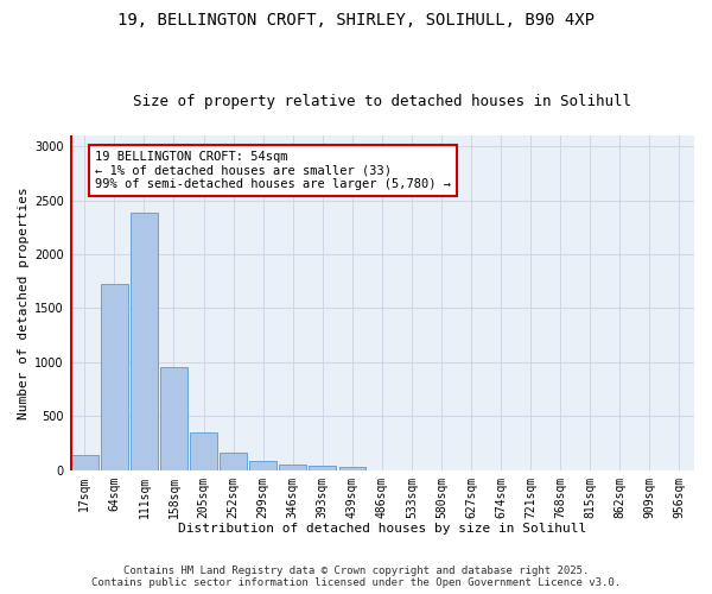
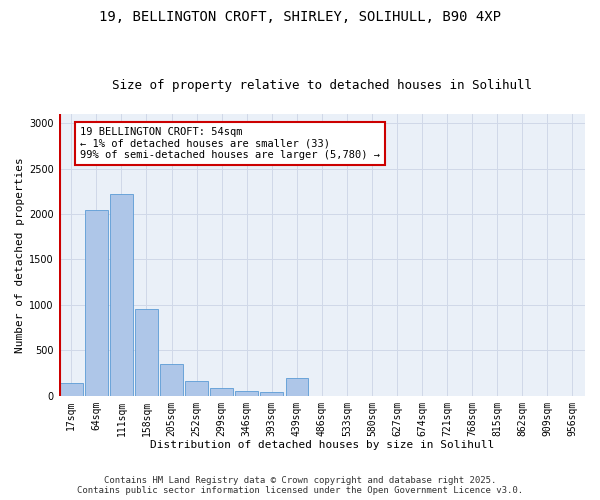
64sqm: 1720 -> 2040
111sqm: 2390 -> 2220
439sqm: 30 -> 200
